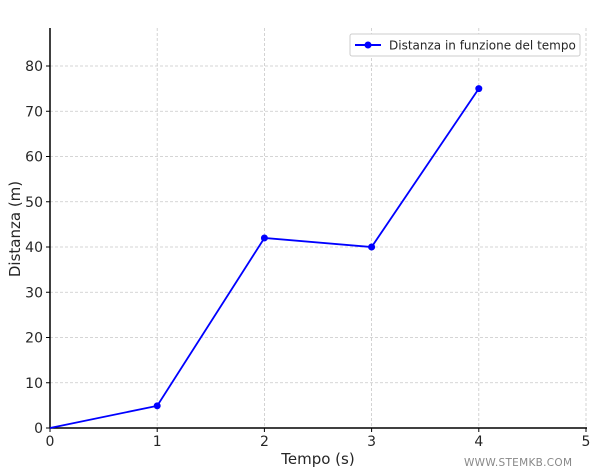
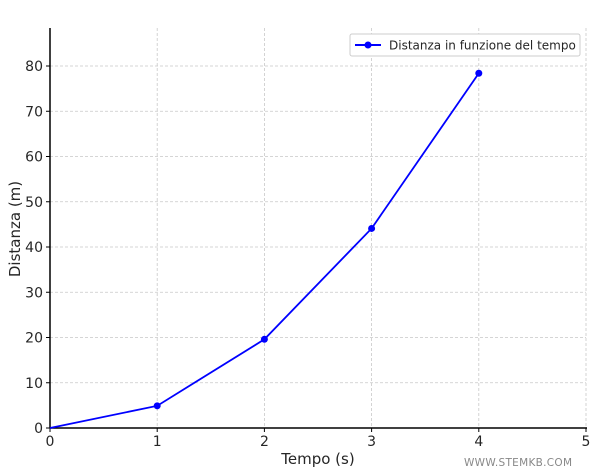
2: 42 -> 20
3: 40 -> 44
4: 75 -> 78
